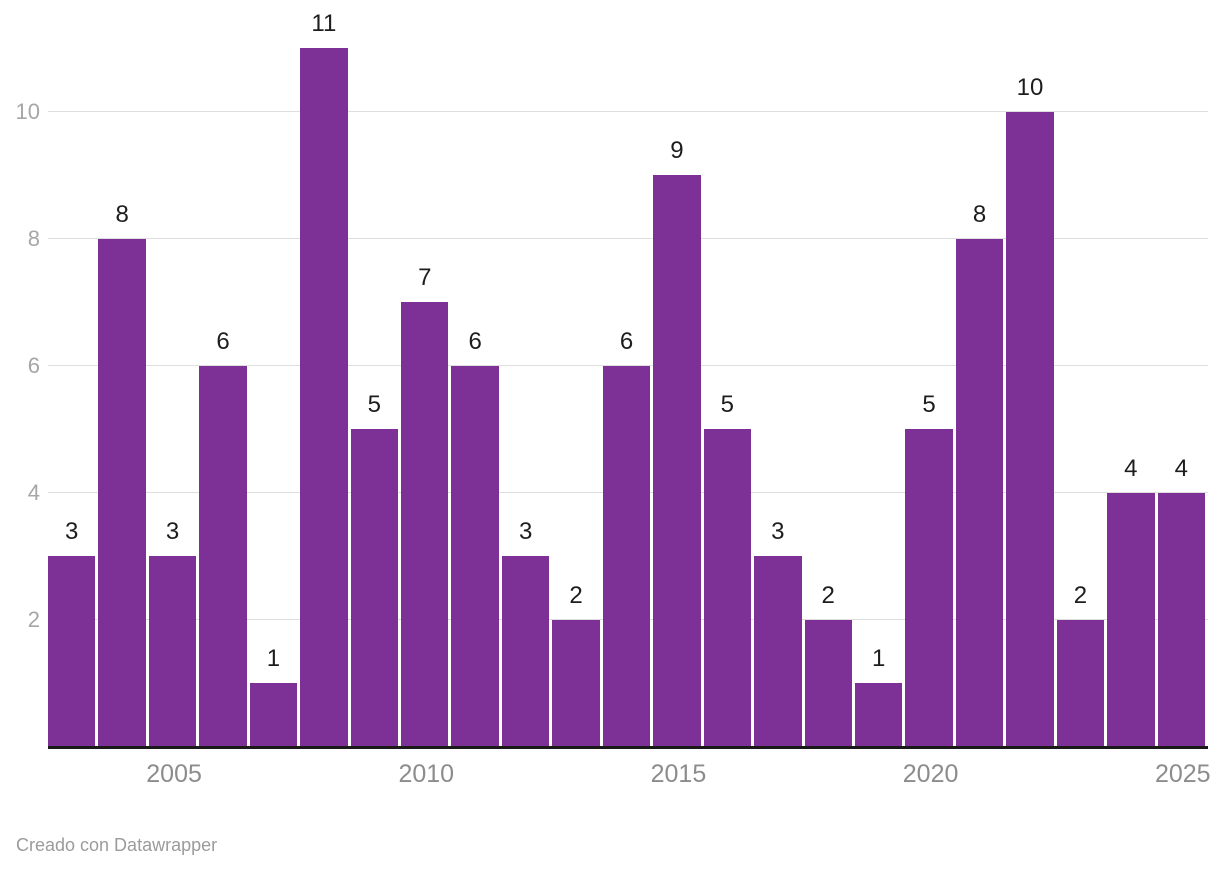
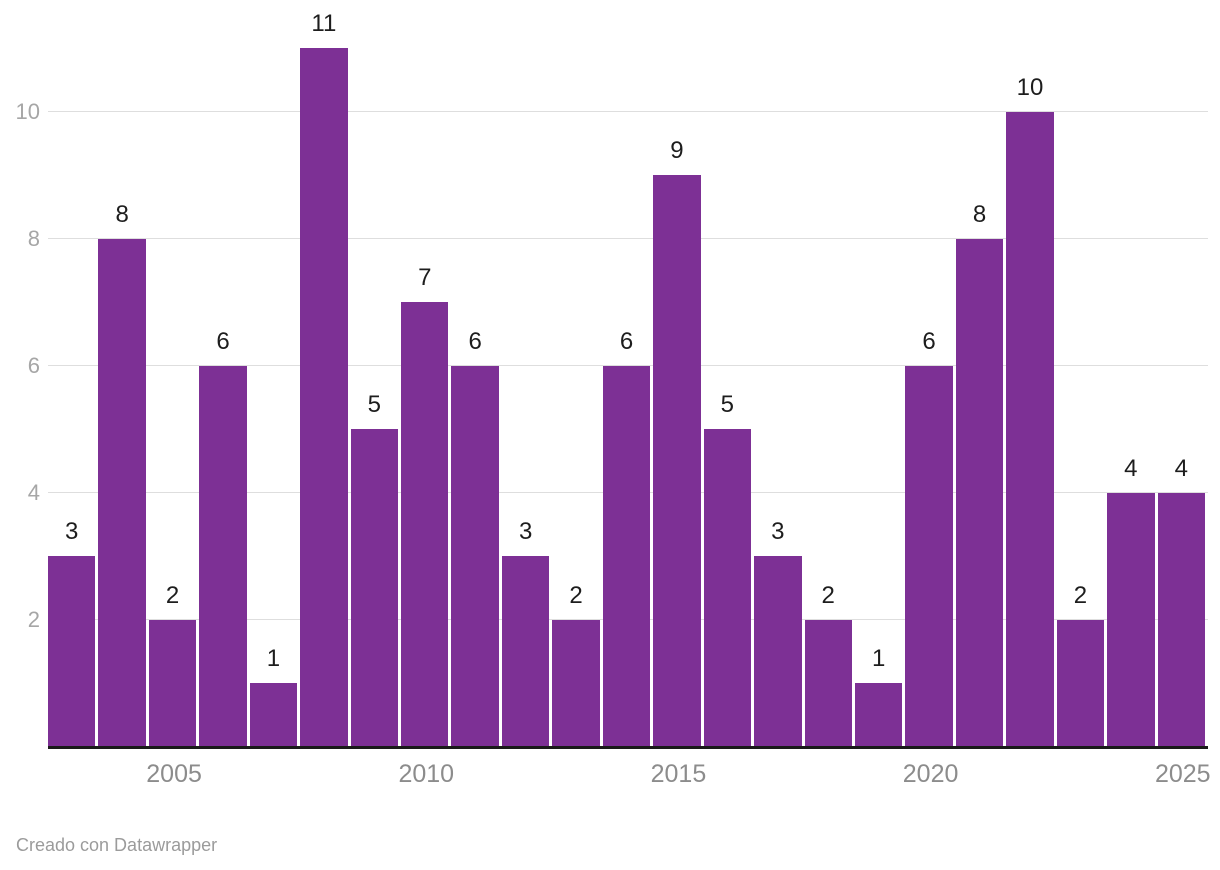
2005: 3 -> 2
2020: 5 -> 6
